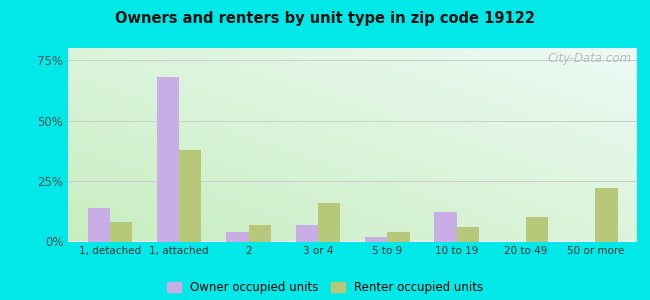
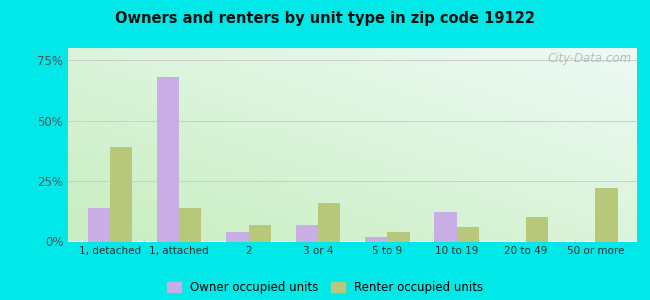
Renter occupied units/1, detached: 8% -> 39%
Renter occupied units/1, attached: 38% -> 14%
